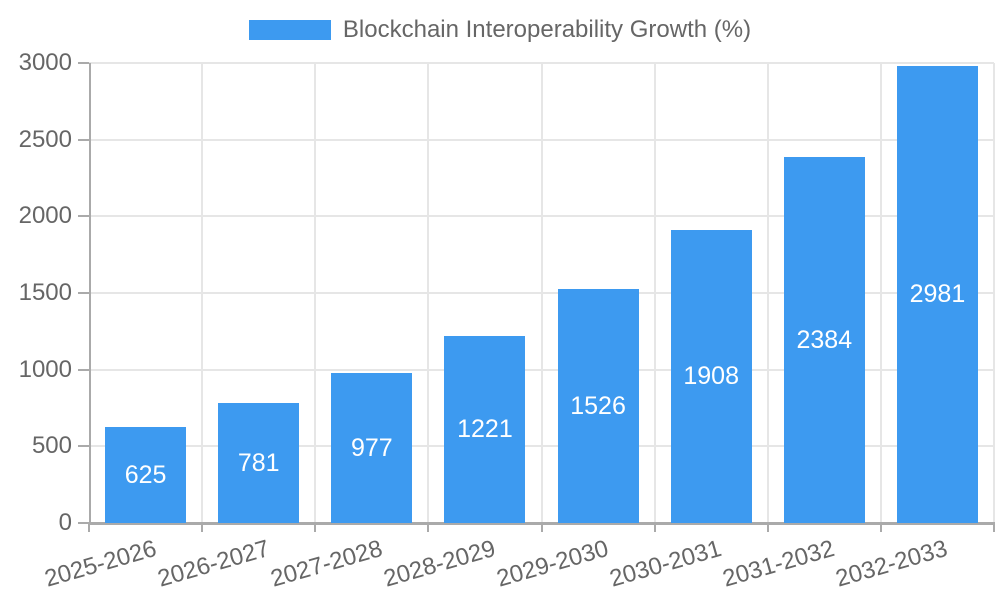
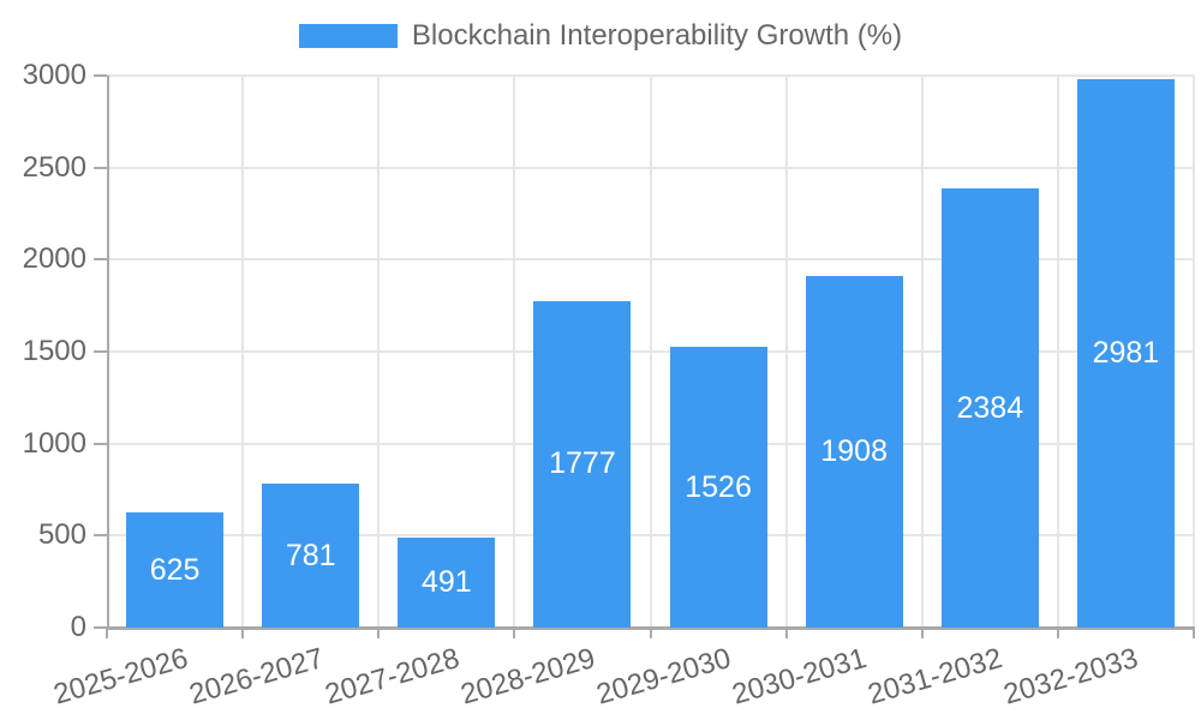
2027-2028: 977 -> 491
2028-2029: 1221 -> 1777
